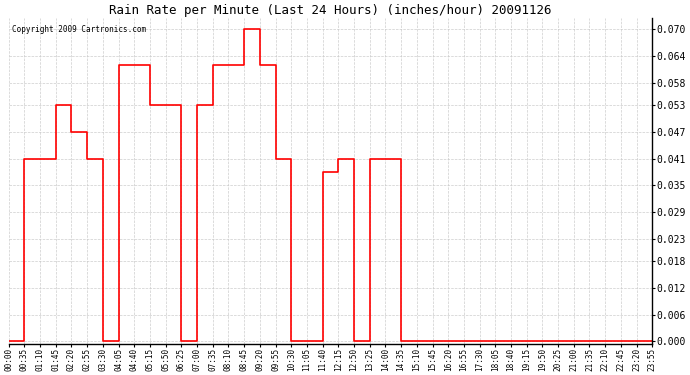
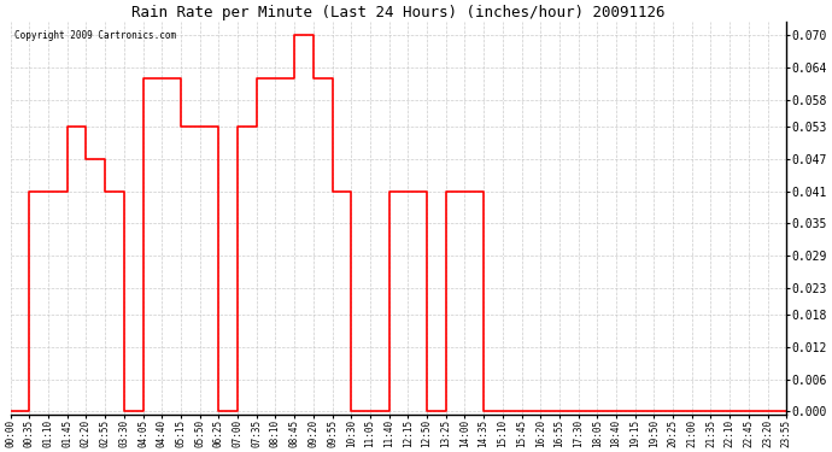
11:40: 0.038 -> 0.041
